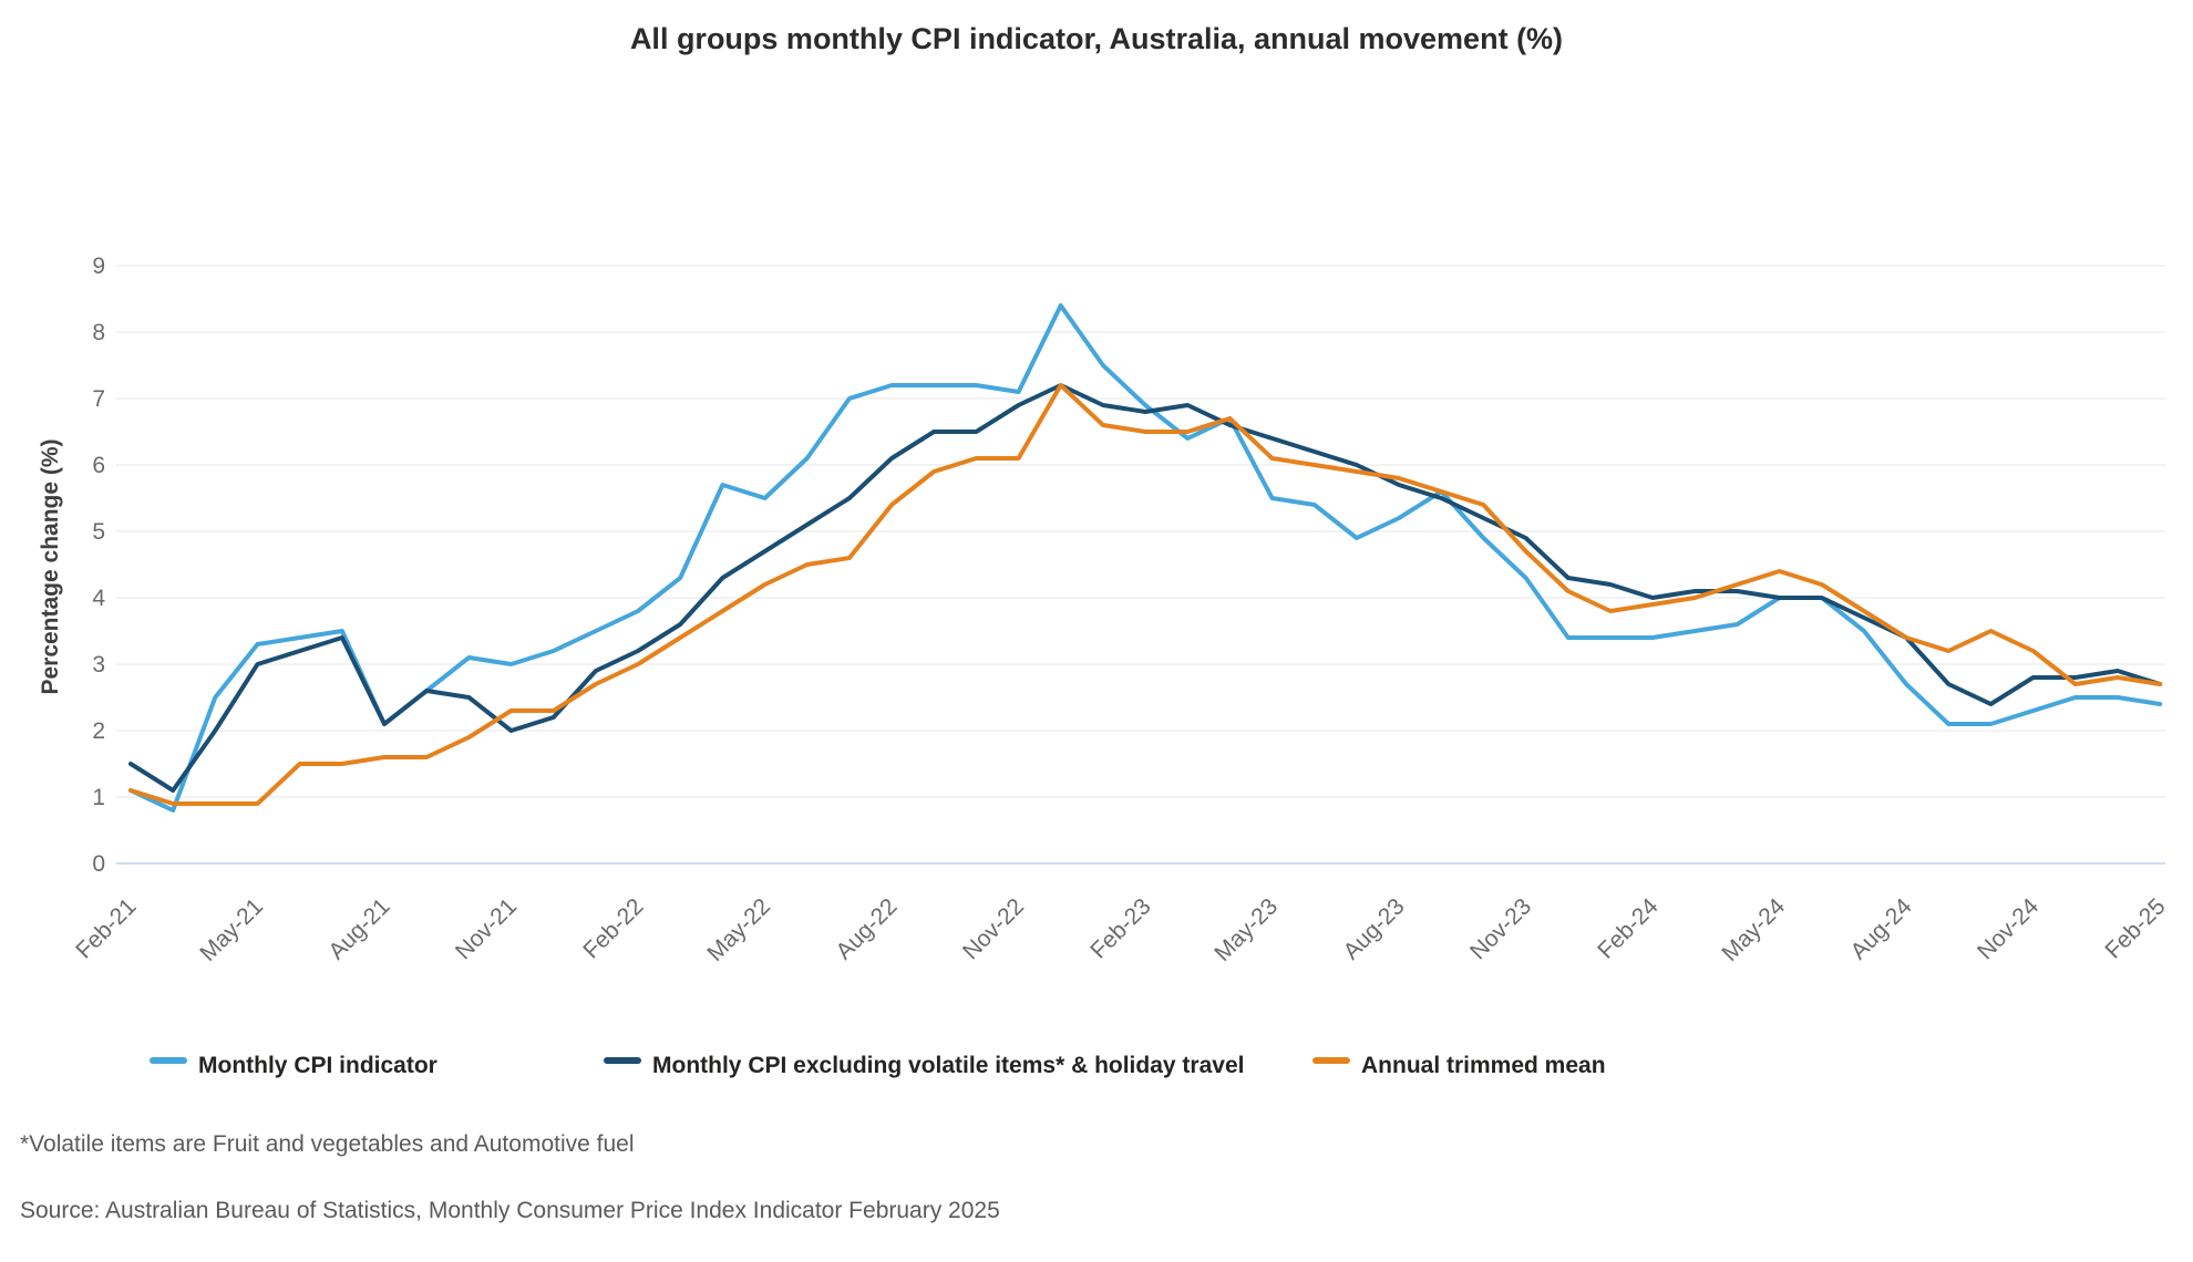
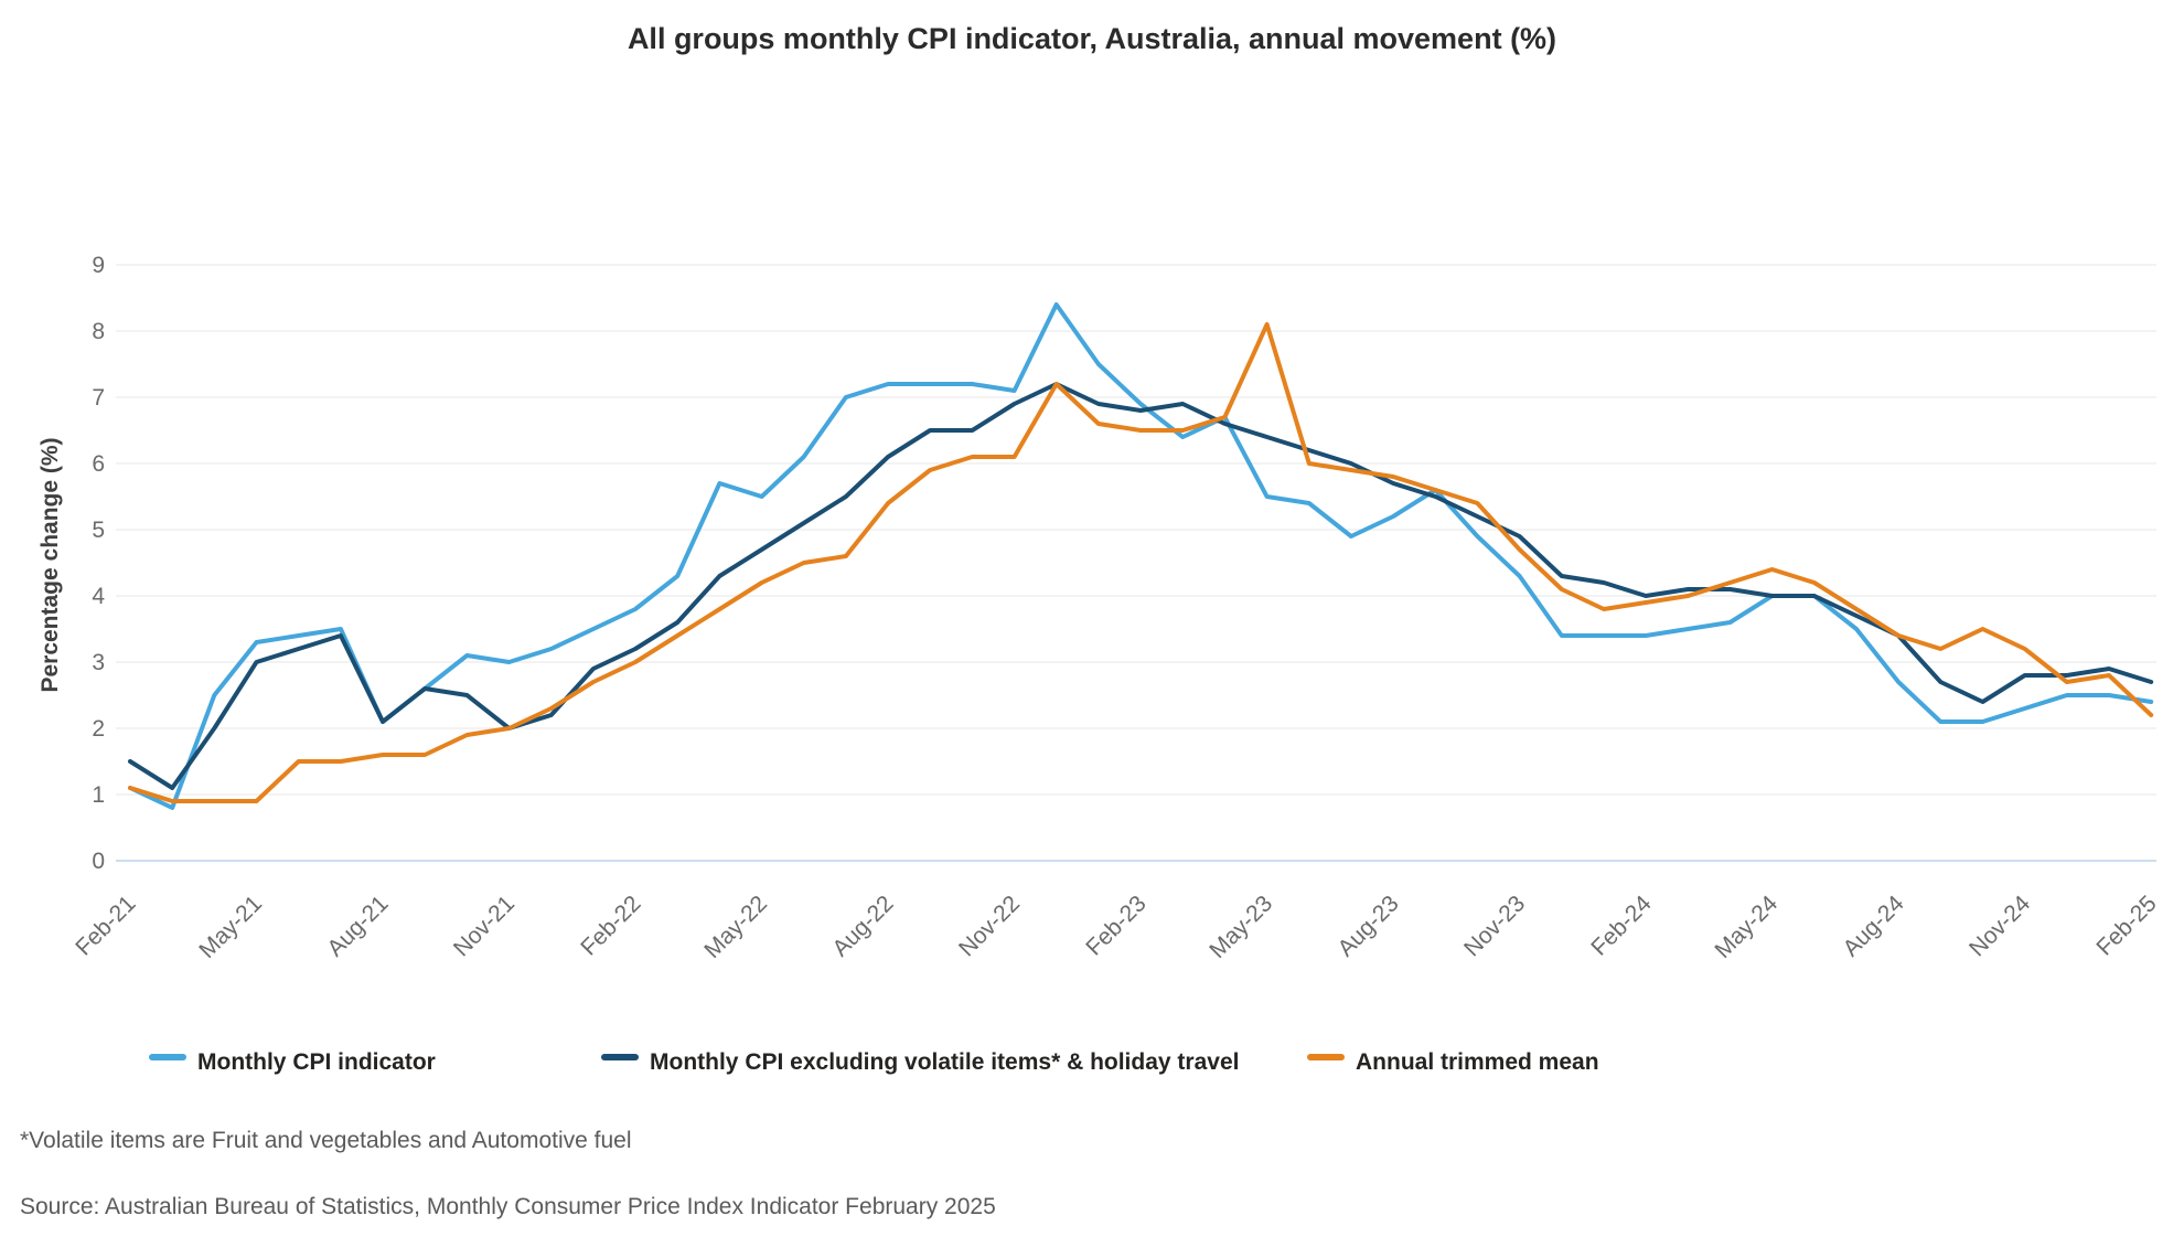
Annual trimmed mean/Nov-21: 2.3 -> 2.0
Annual trimmed mean/May-23: 6.1 -> 8.1
Annual trimmed mean/Feb-25: 2.7 -> 2.2
